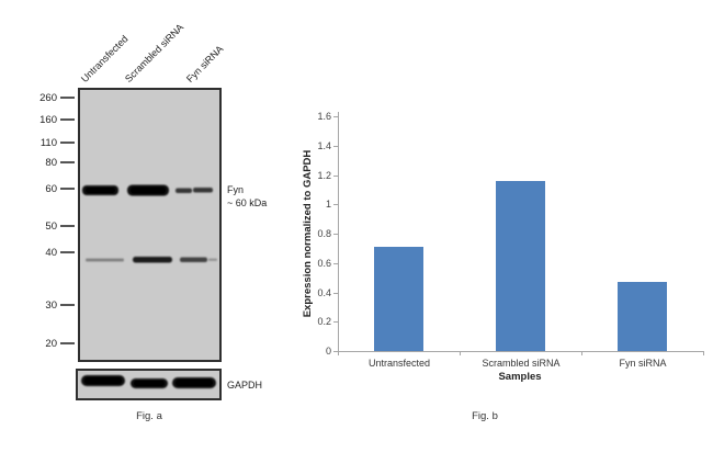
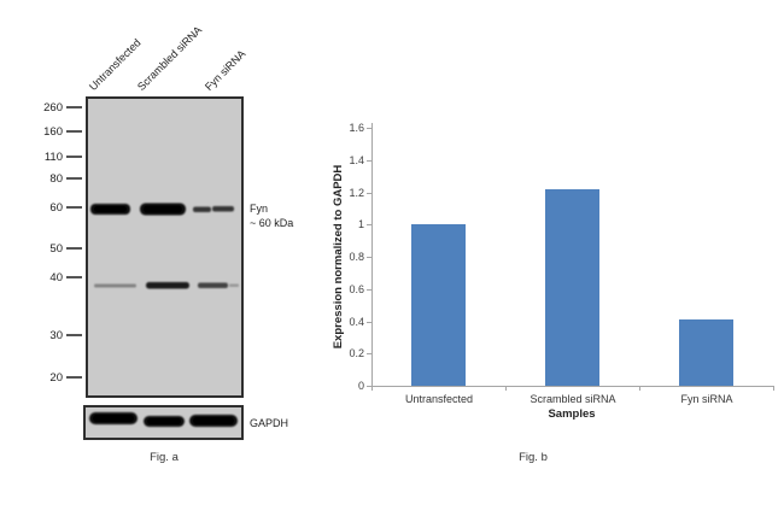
Untransfected: 0.71 -> 1.00
Scrambled siRNA: 1.16 -> 1.22
Fyn siRNA: 0.47 -> 0.41
